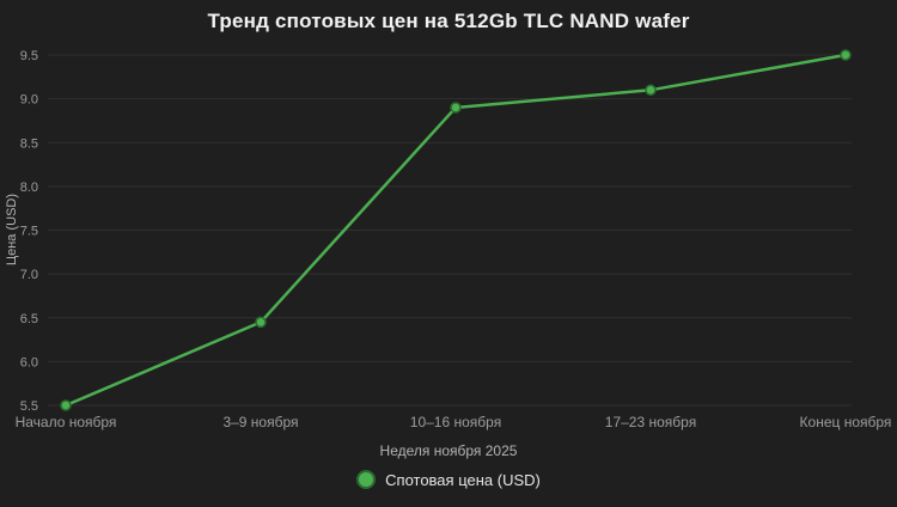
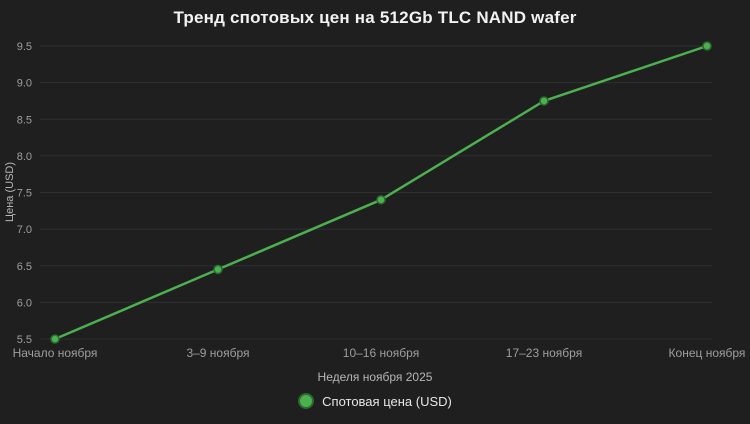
10–16 ноября: 8.9 -> 7.4
17–23 ноября: 9.1 -> 8.8
